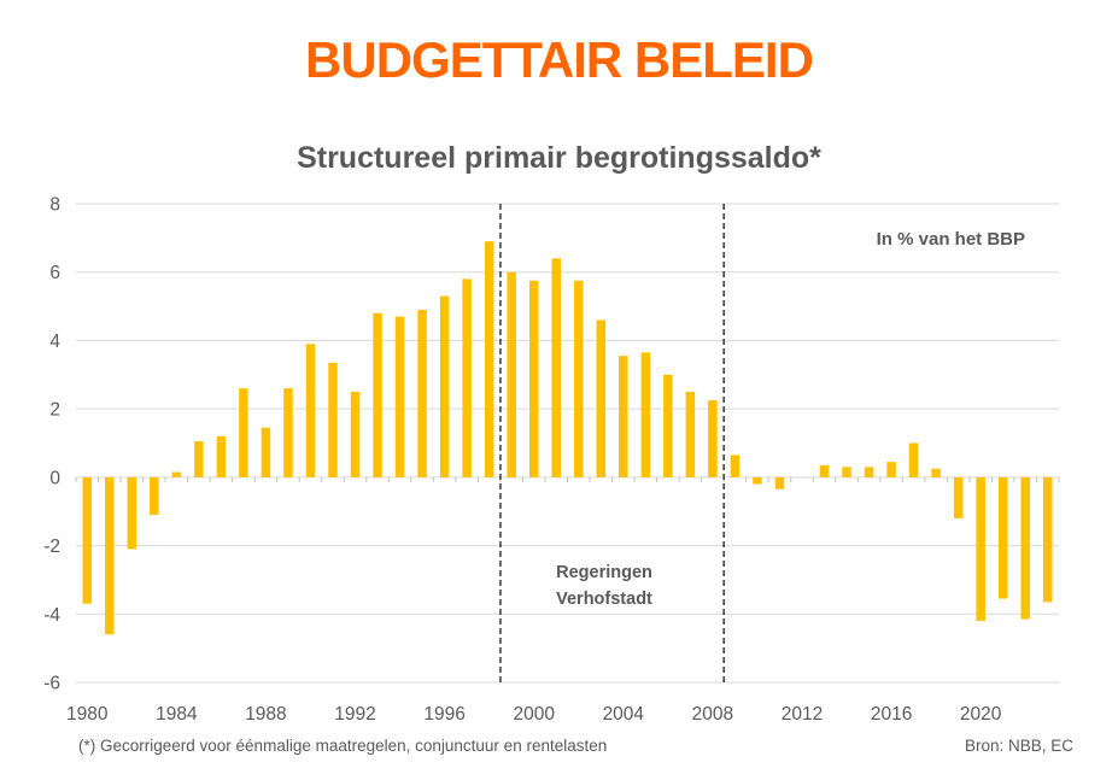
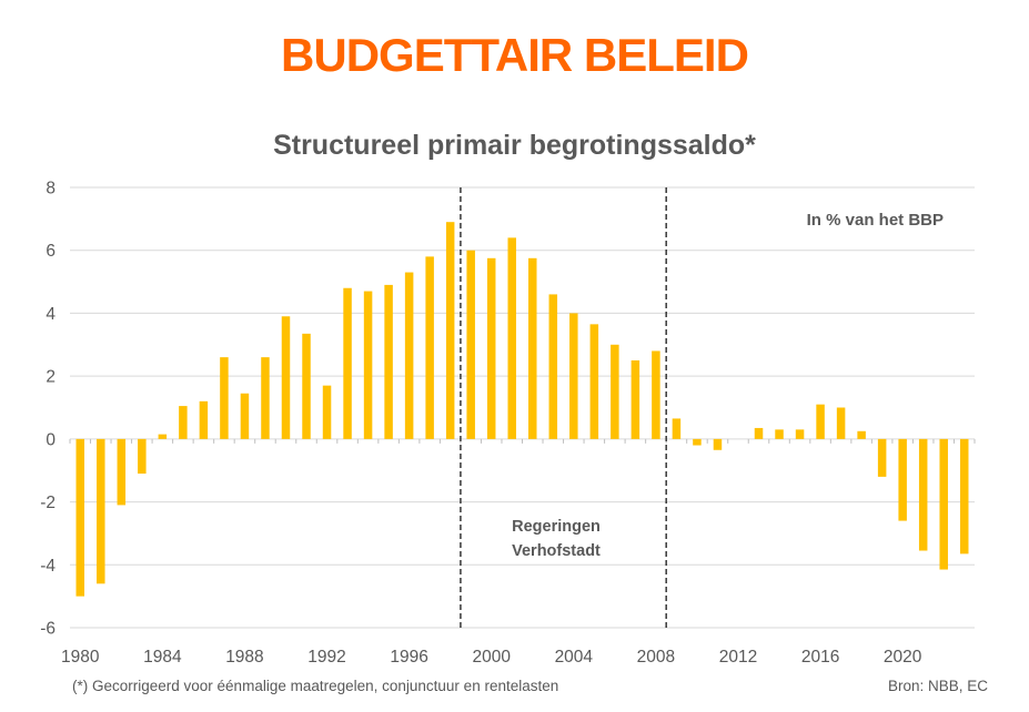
1980: -3.7 -> -5.0
1992: 2.5 -> 1.7
2004: 3.5 -> 4.0
2008: 2.2 -> 2.8
2016: 0.5 -> 1.1
2020: -4.2 -> -2.6
